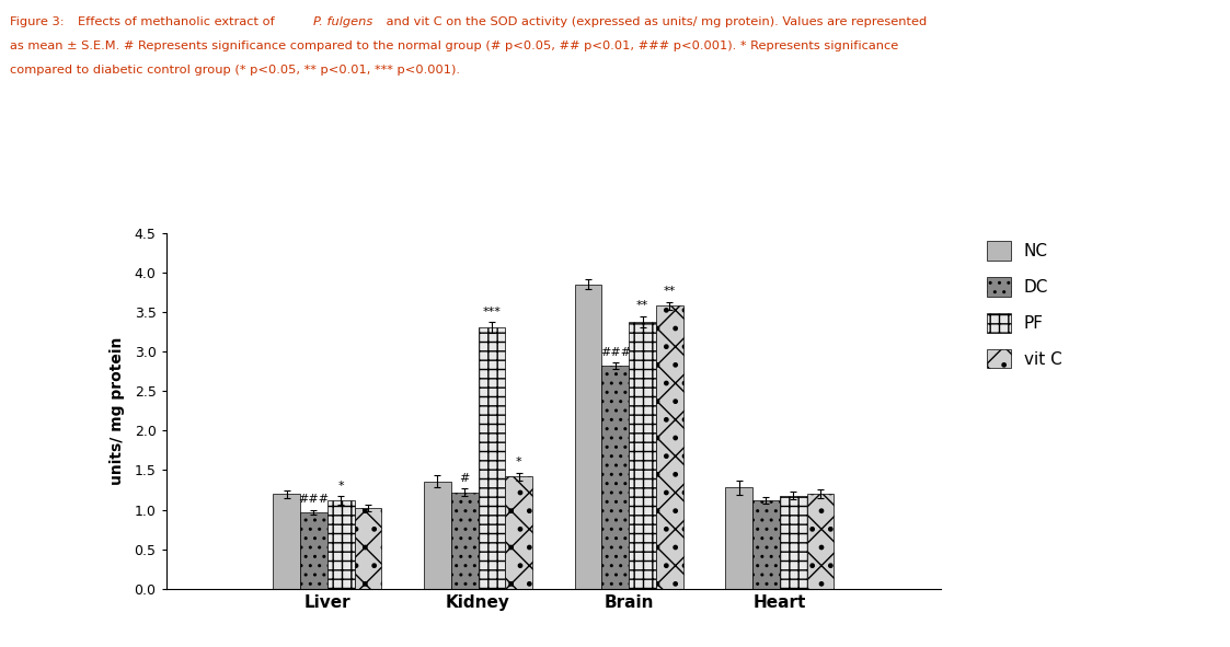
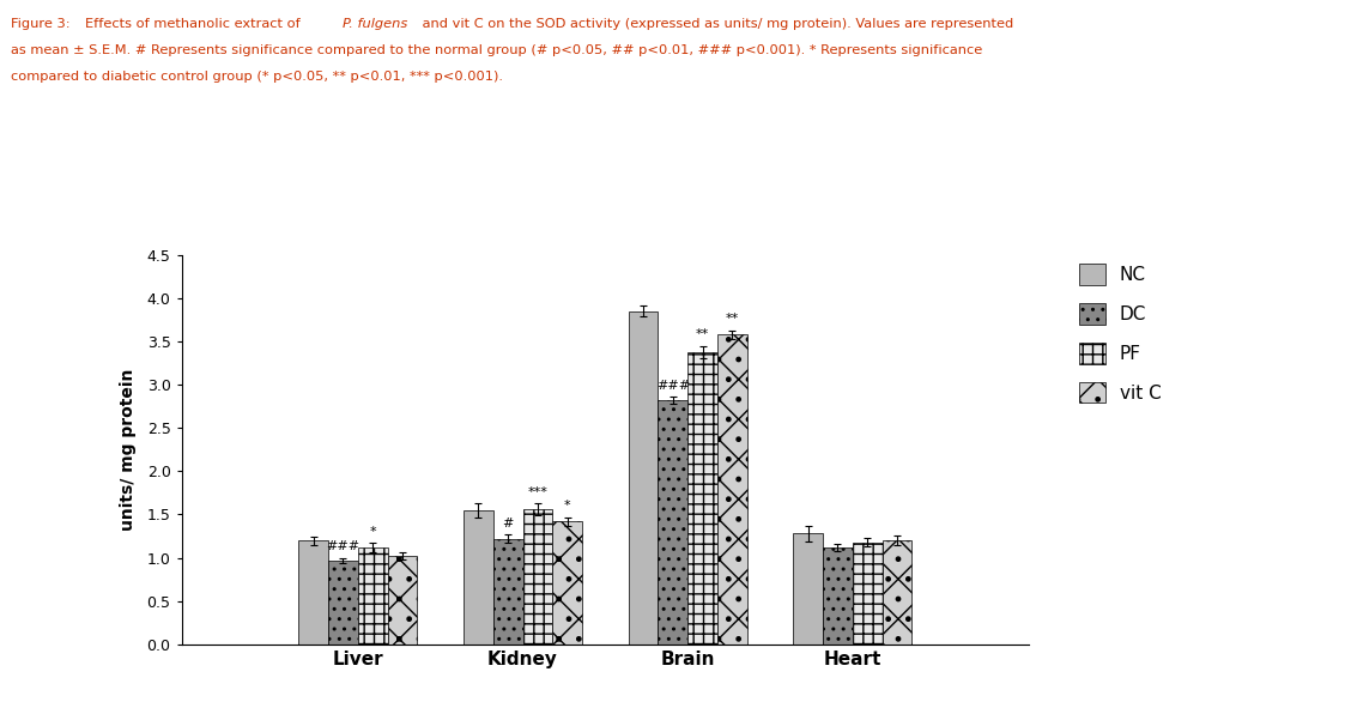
NC/Kidney: 1.36 -> 1.55
PF/Kidney: 3.30 -> 1.56
